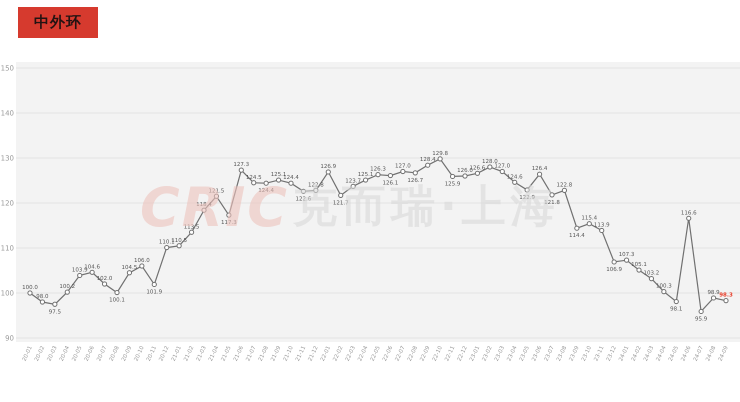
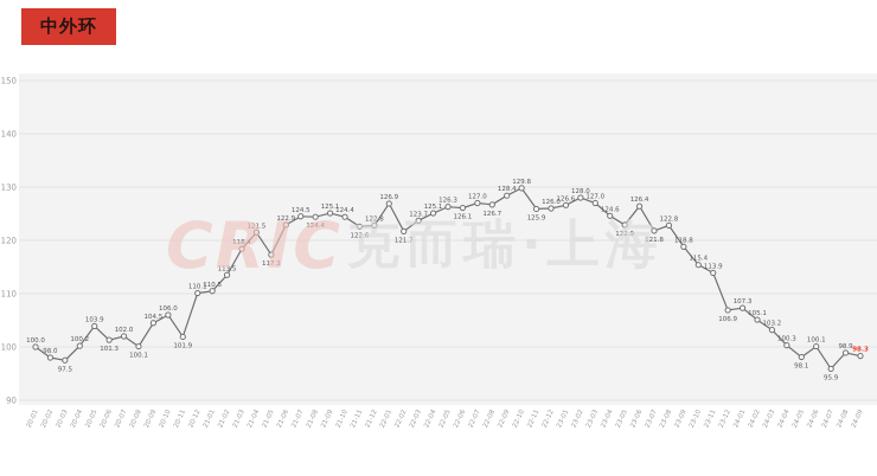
20-06: 104.6 -> 101.3
21-06: 127.3 -> 122.9
23-09: 114.4 -> 118.8
24-06: 116.6 -> 100.1
